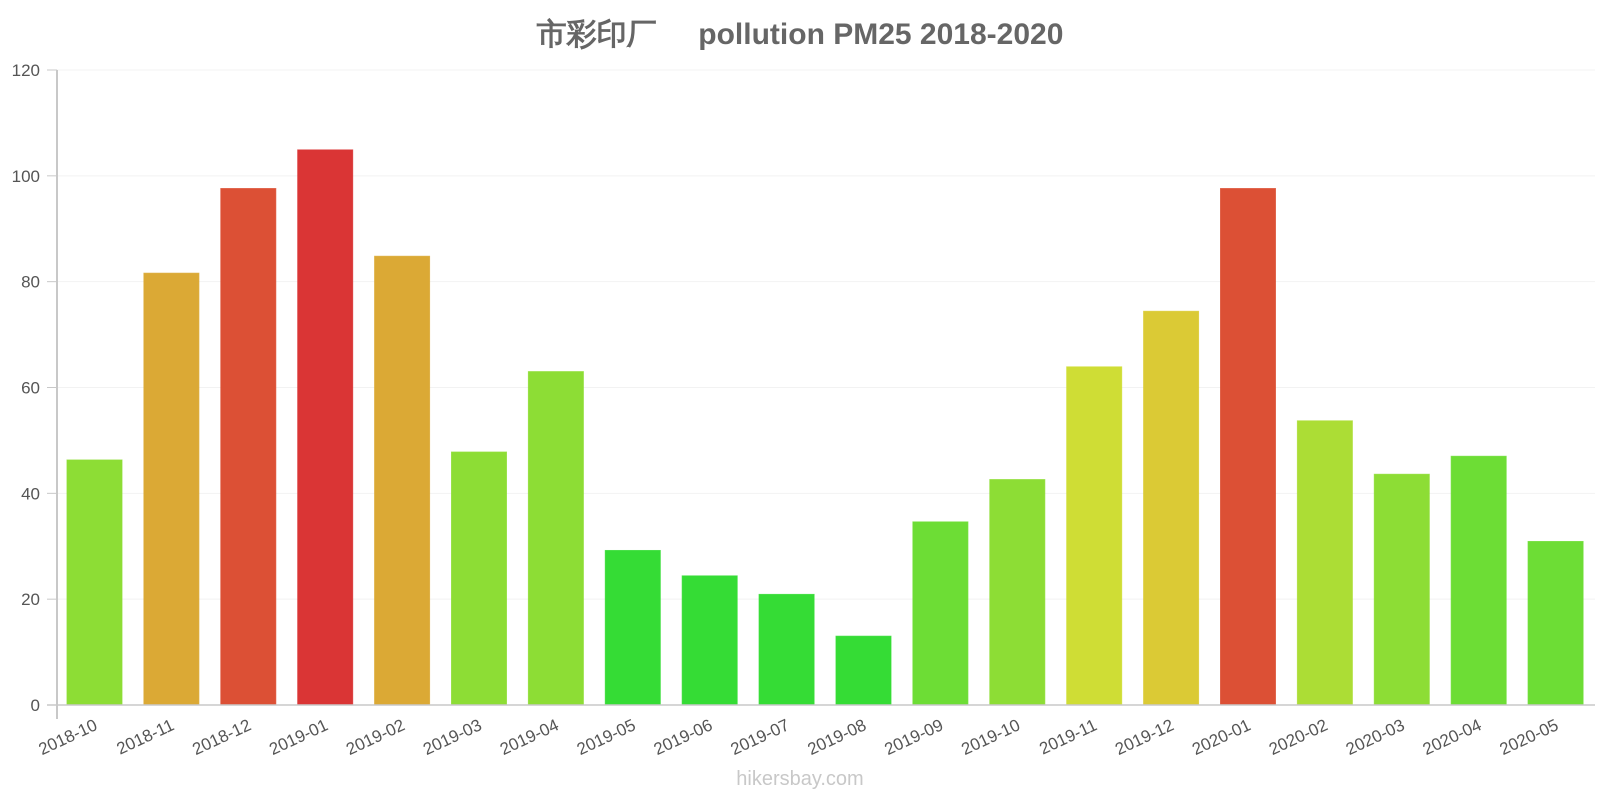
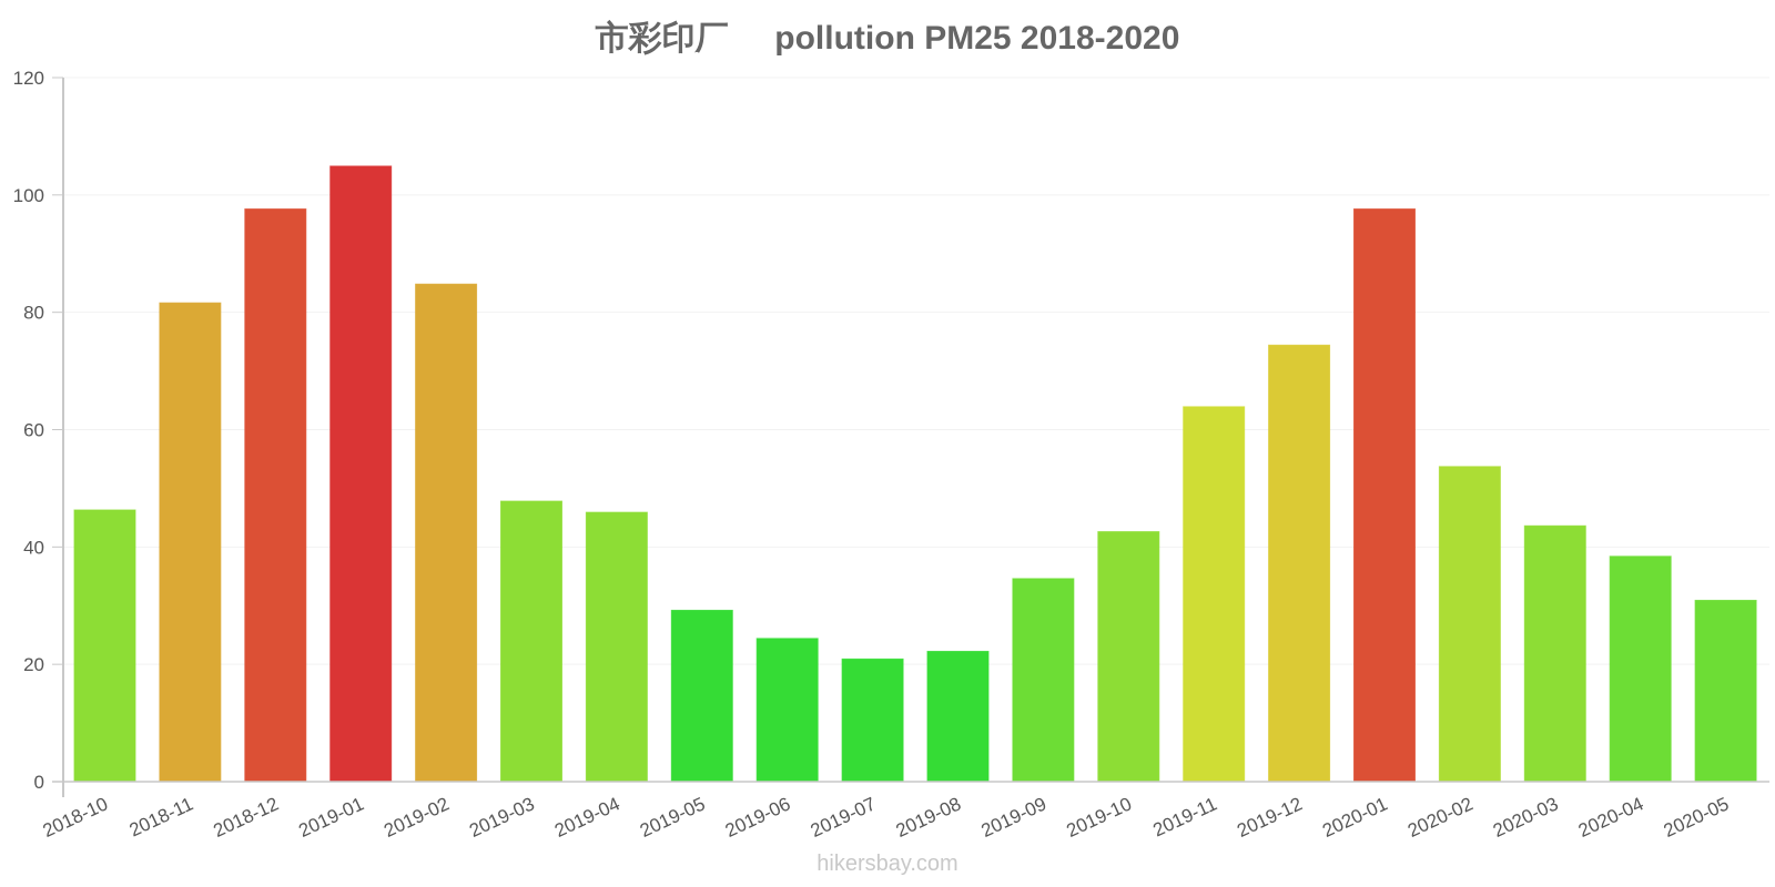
2019-04: 63 -> 46
2019-08: 13 -> 22
2020-04: 47 -> 38
